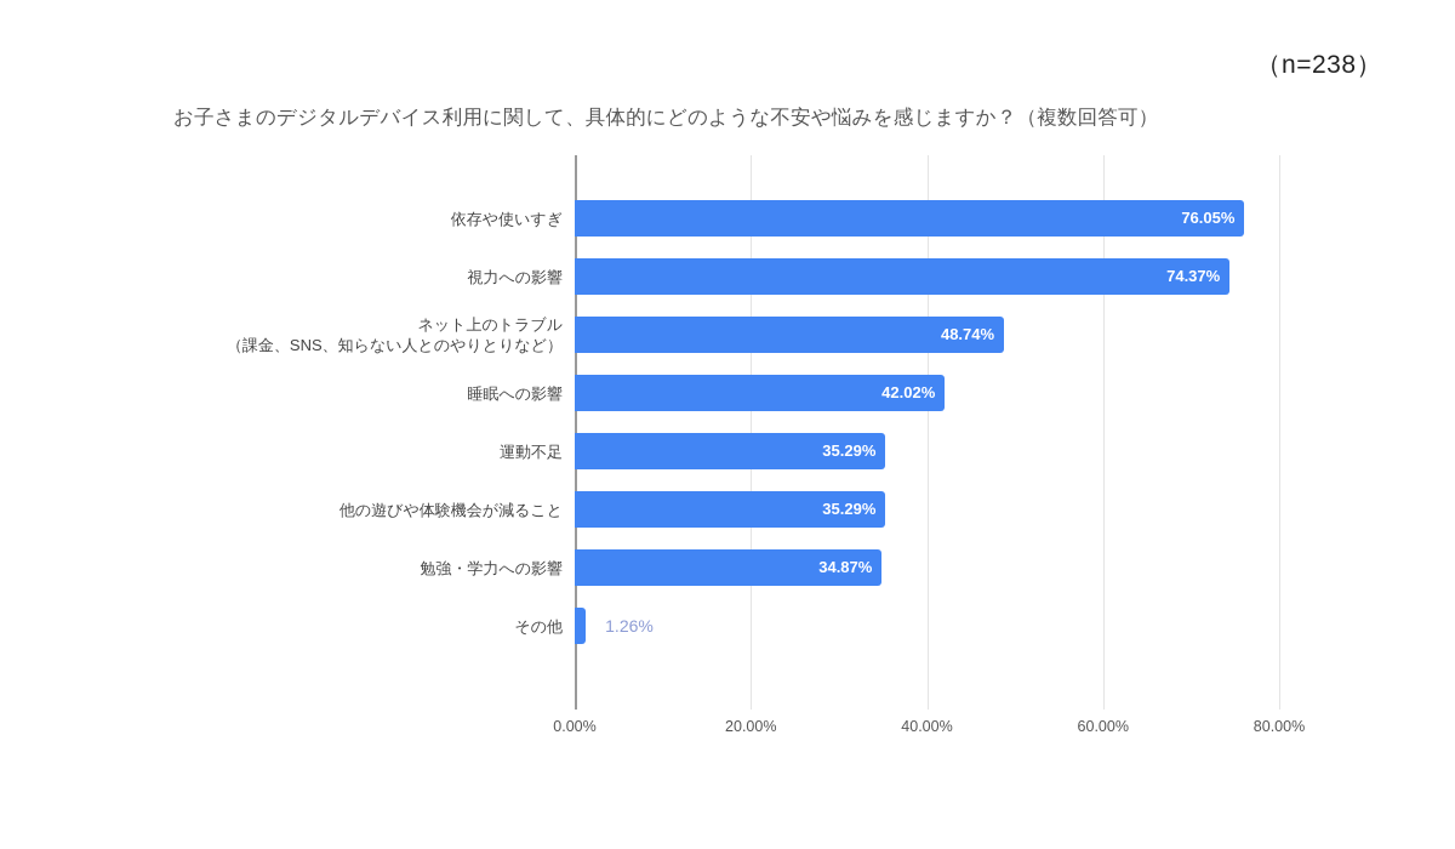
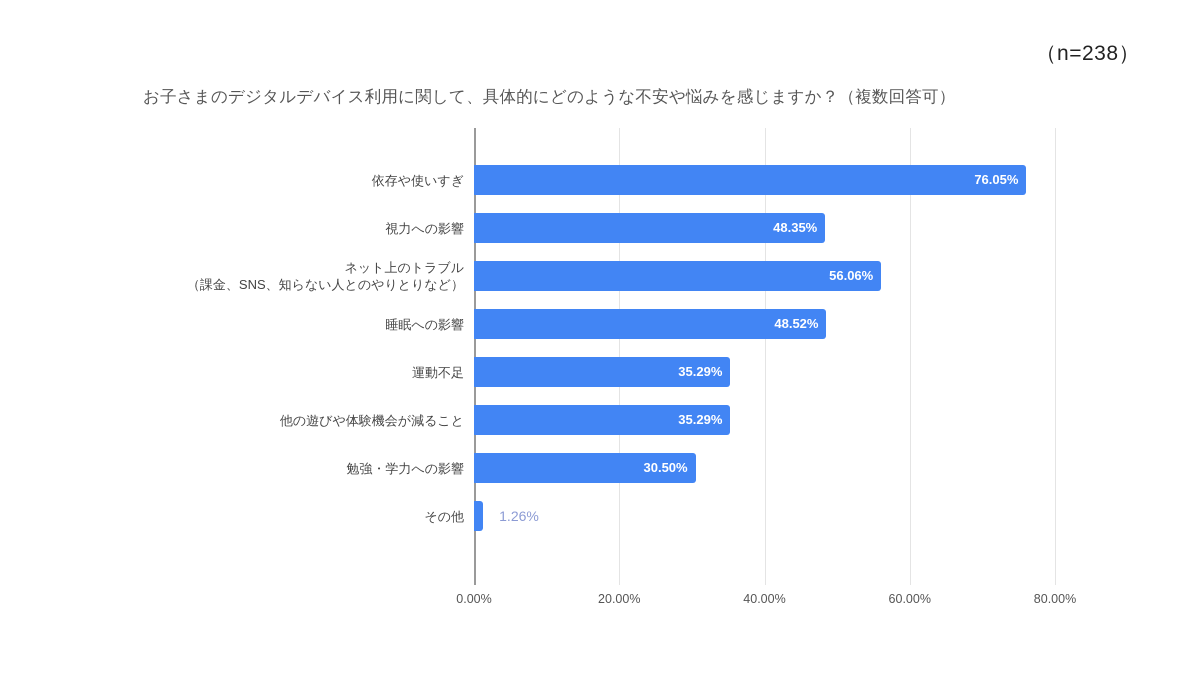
視力への影響: 74.37% -> 48.35%
ネット上のトラブル （課金、SNS、知らない人とのやりとりなど）: 48.74% -> 56.06%
睡眠への影響: 42.02% -> 48.52%
勉強・学力への影響: 34.87% -> 30.50%
